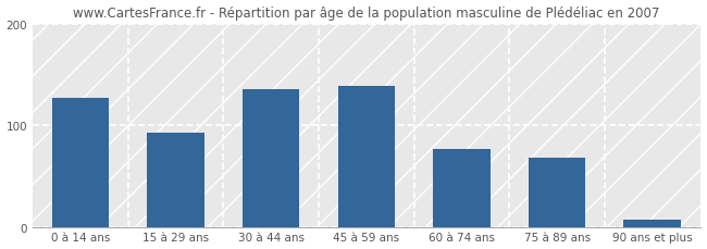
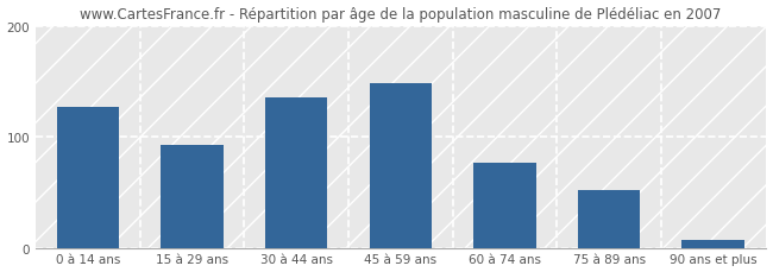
45 à 59 ans: 138 -> 148
75 à 89 ans: 68 -> 52
